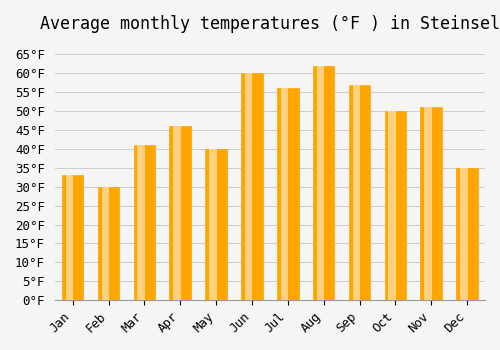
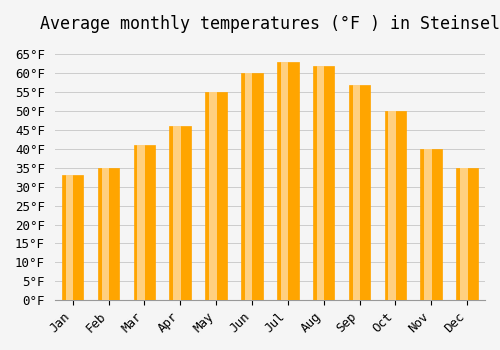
Feb: 30°F -> 35°F
May: 40°F -> 55°F
Jul: 56°F -> 63°F
Nov: 51°F -> 40°F
